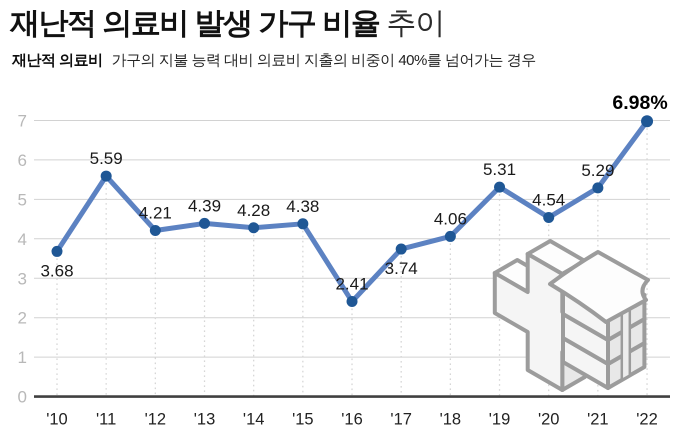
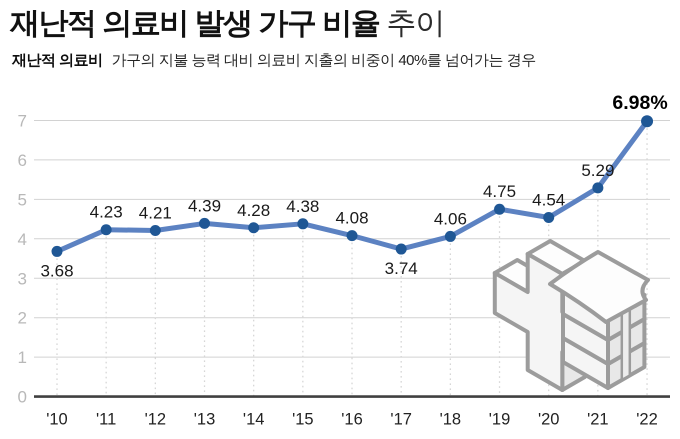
'11: 5.59 -> 4.23
'16: 2.41 -> 4.08
'19: 5.31 -> 4.75
